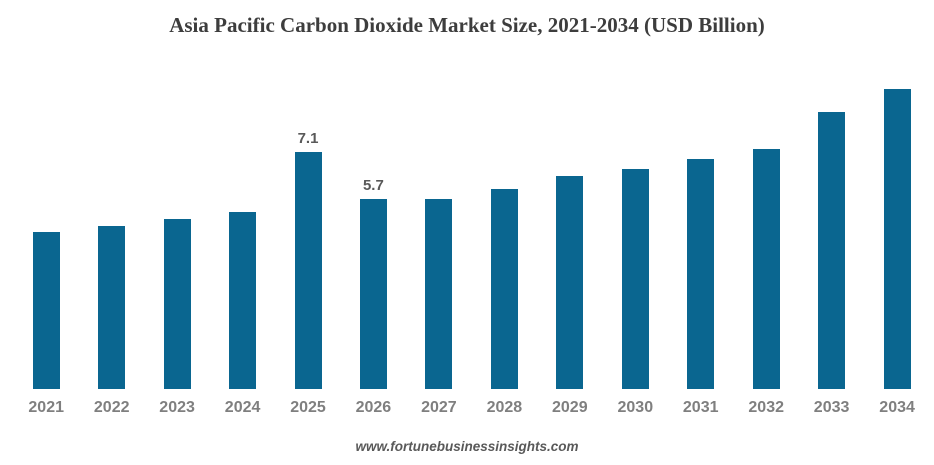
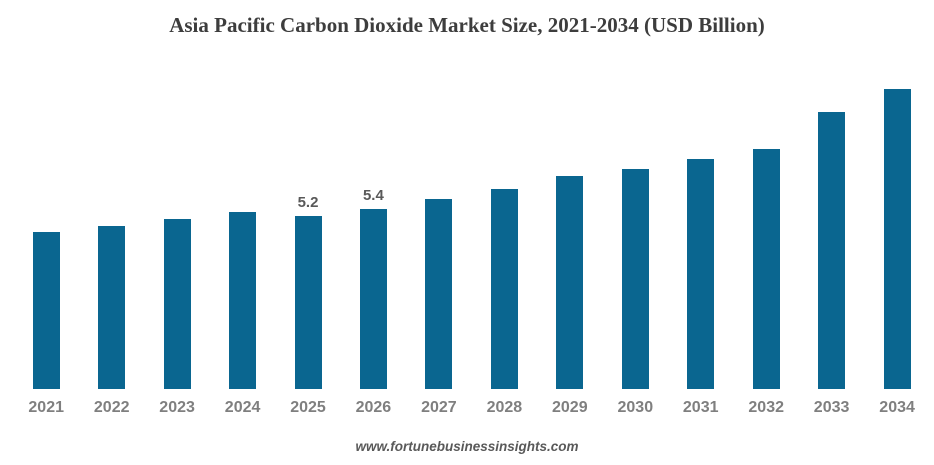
2025: 7.1 -> 5.2
2026: 5.7 -> 5.4
